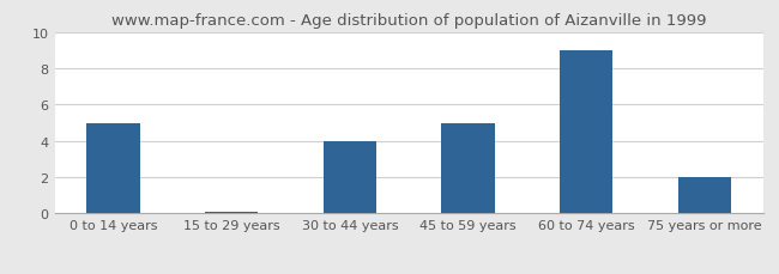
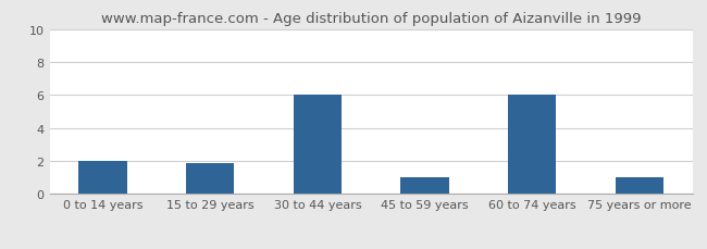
0 to 14 years: 5.0 -> 2.0
15 to 29 years: 0.1 -> 1.9
30 to 44 years: 4.0 -> 6.0
45 to 59 years: 5.0 -> 1.0
60 to 74 years: 9.0 -> 6.0
75 years or more: 2.0 -> 1.0
